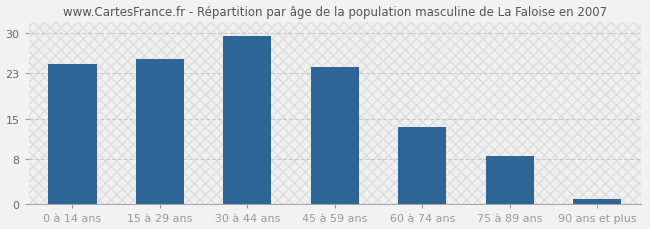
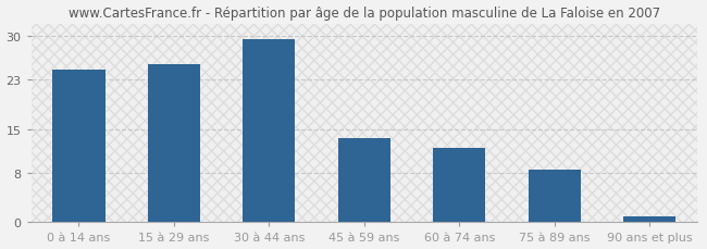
45 à 59 ans: 24.0 -> 13.6
60 à 74 ans: 13.5 -> 12.0
